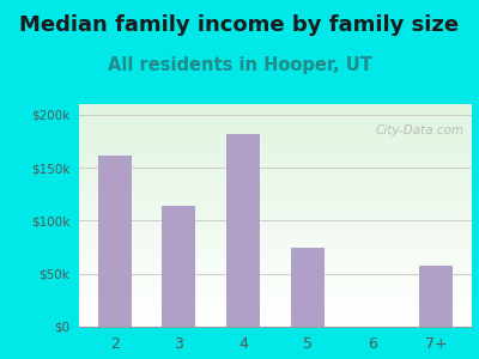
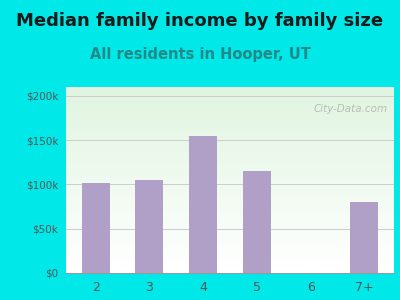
2: $162k -> $102k
3: $114k -> $105k
4: $182k -> $155k
5: $74k -> $115k
7+: $58k -> $80k
